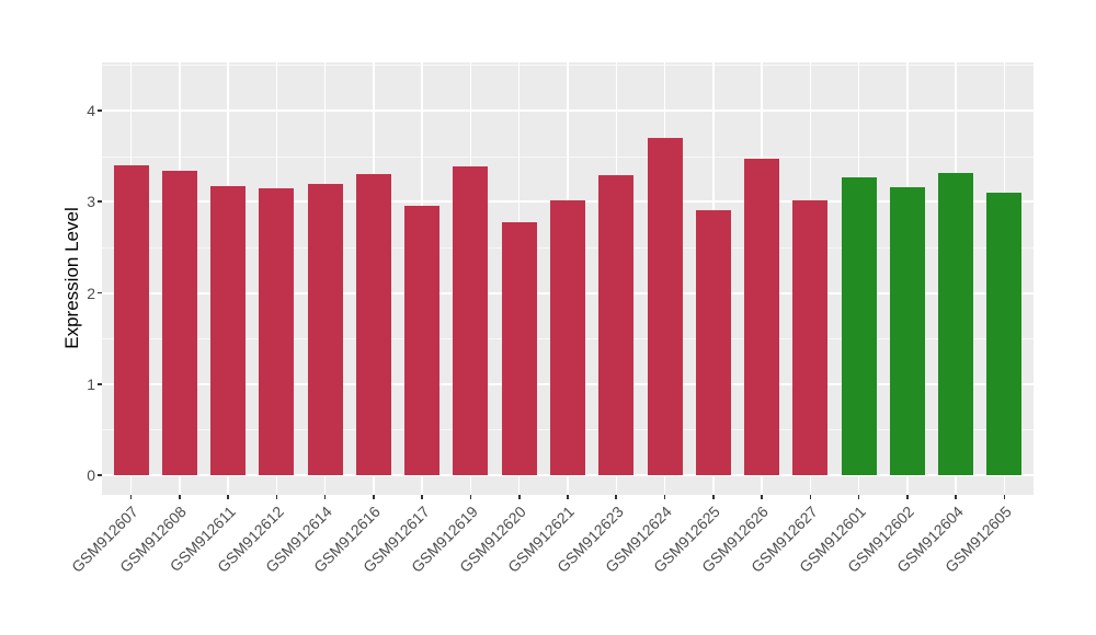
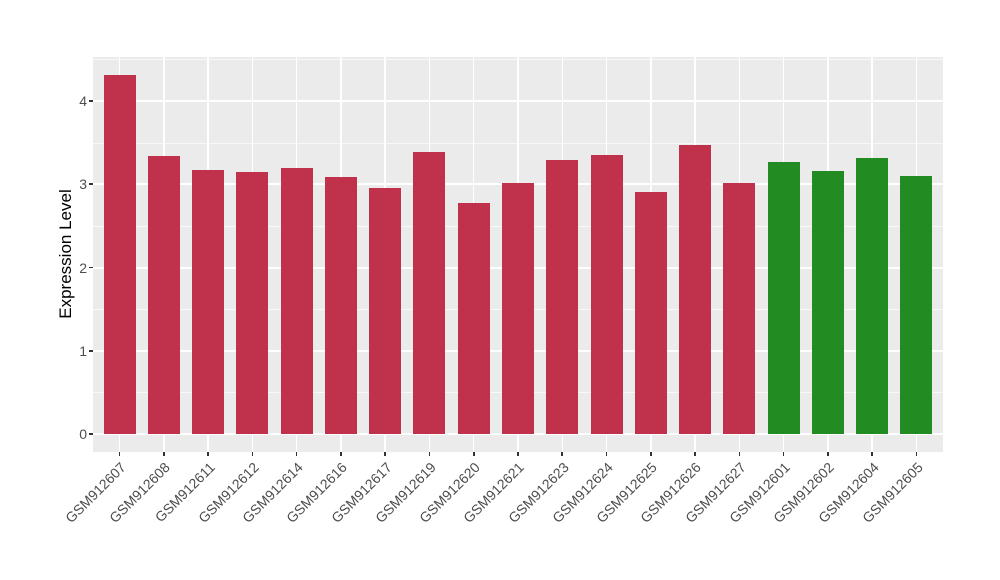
GSM912607: 3.4 -> 4.3
GSM912616: 3.3 -> 3.1
GSM912624: 3.7 -> 3.4
